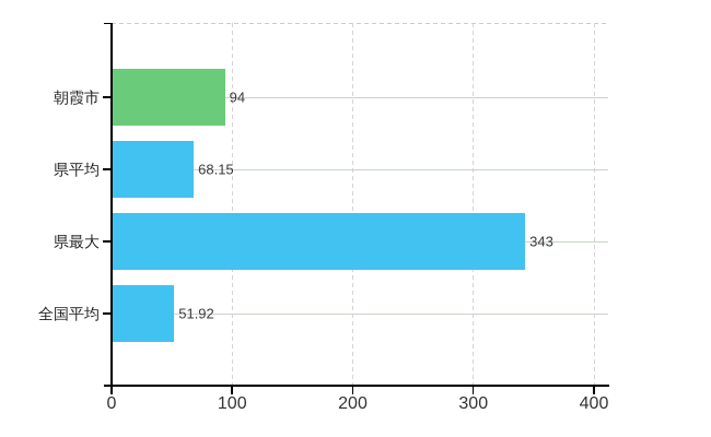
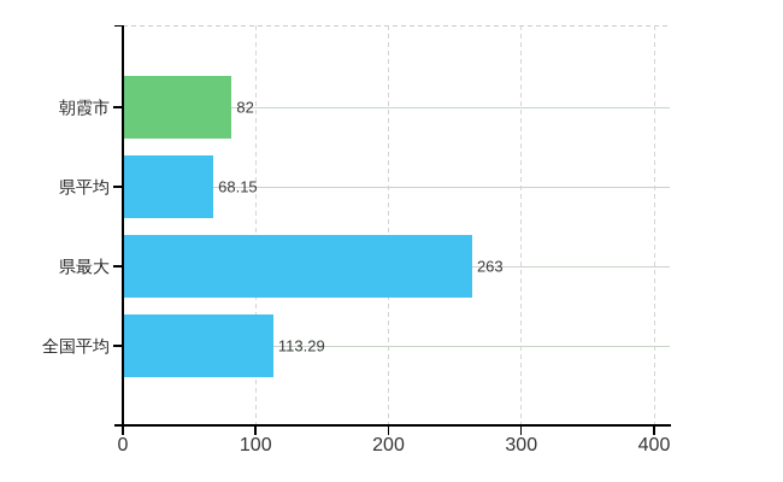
朝霞市: 94 -> 82
県最大: 343 -> 263
全国平均: 51.92 -> 113.29
